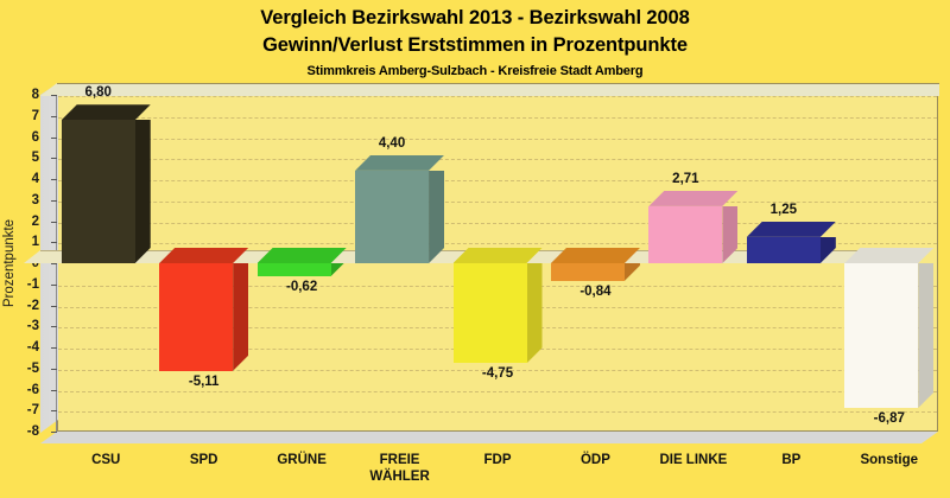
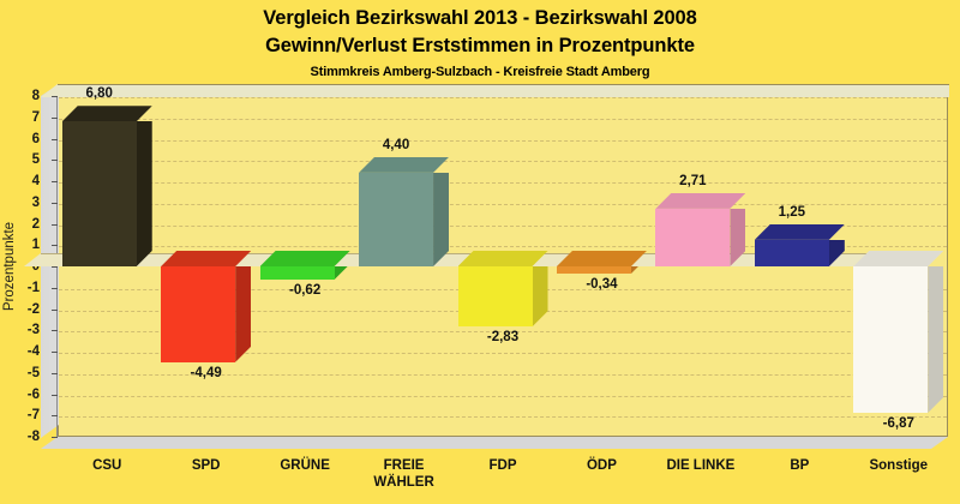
SPD: -5,11 -> -4,49
FDP: -4,75 -> -2,83
ÖDP: -0,84 -> -0,34
